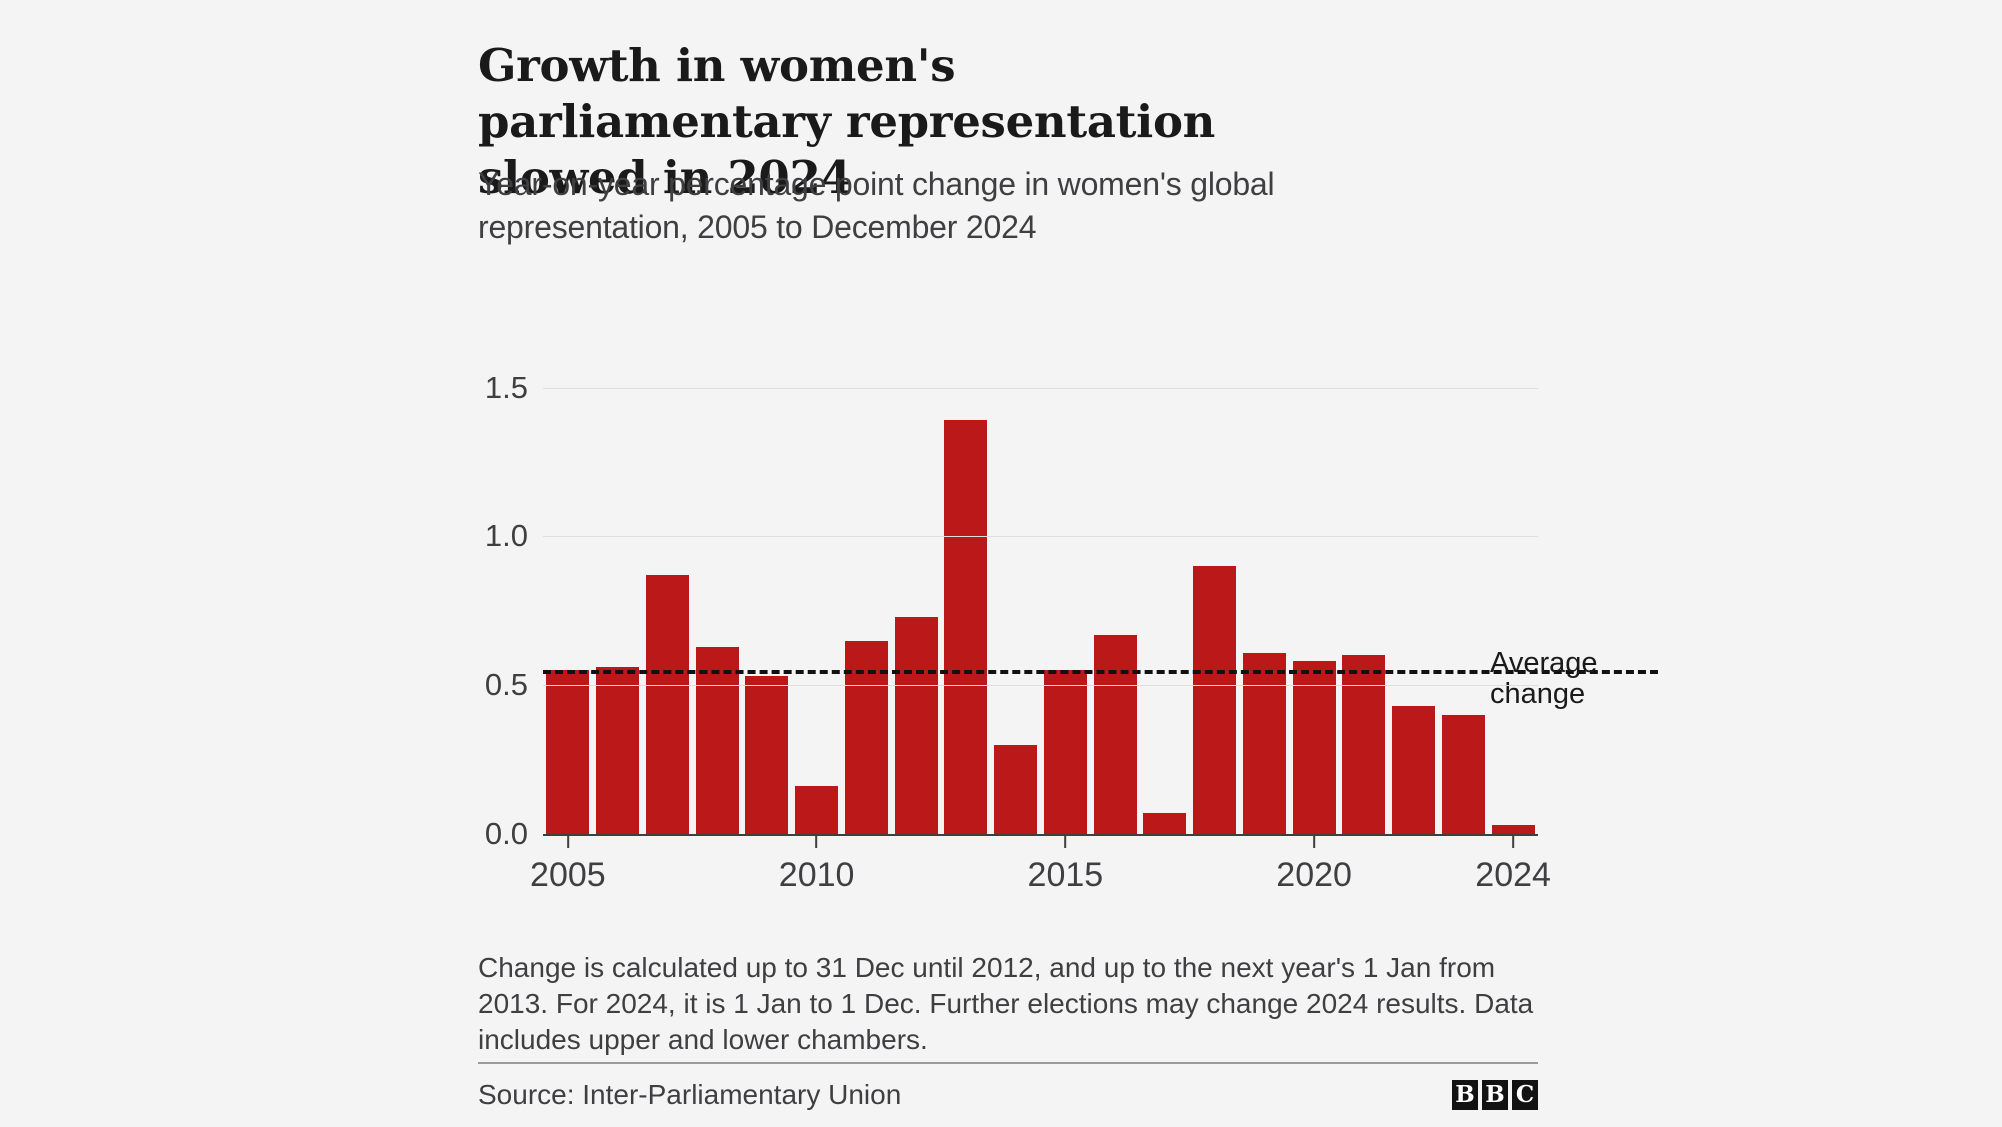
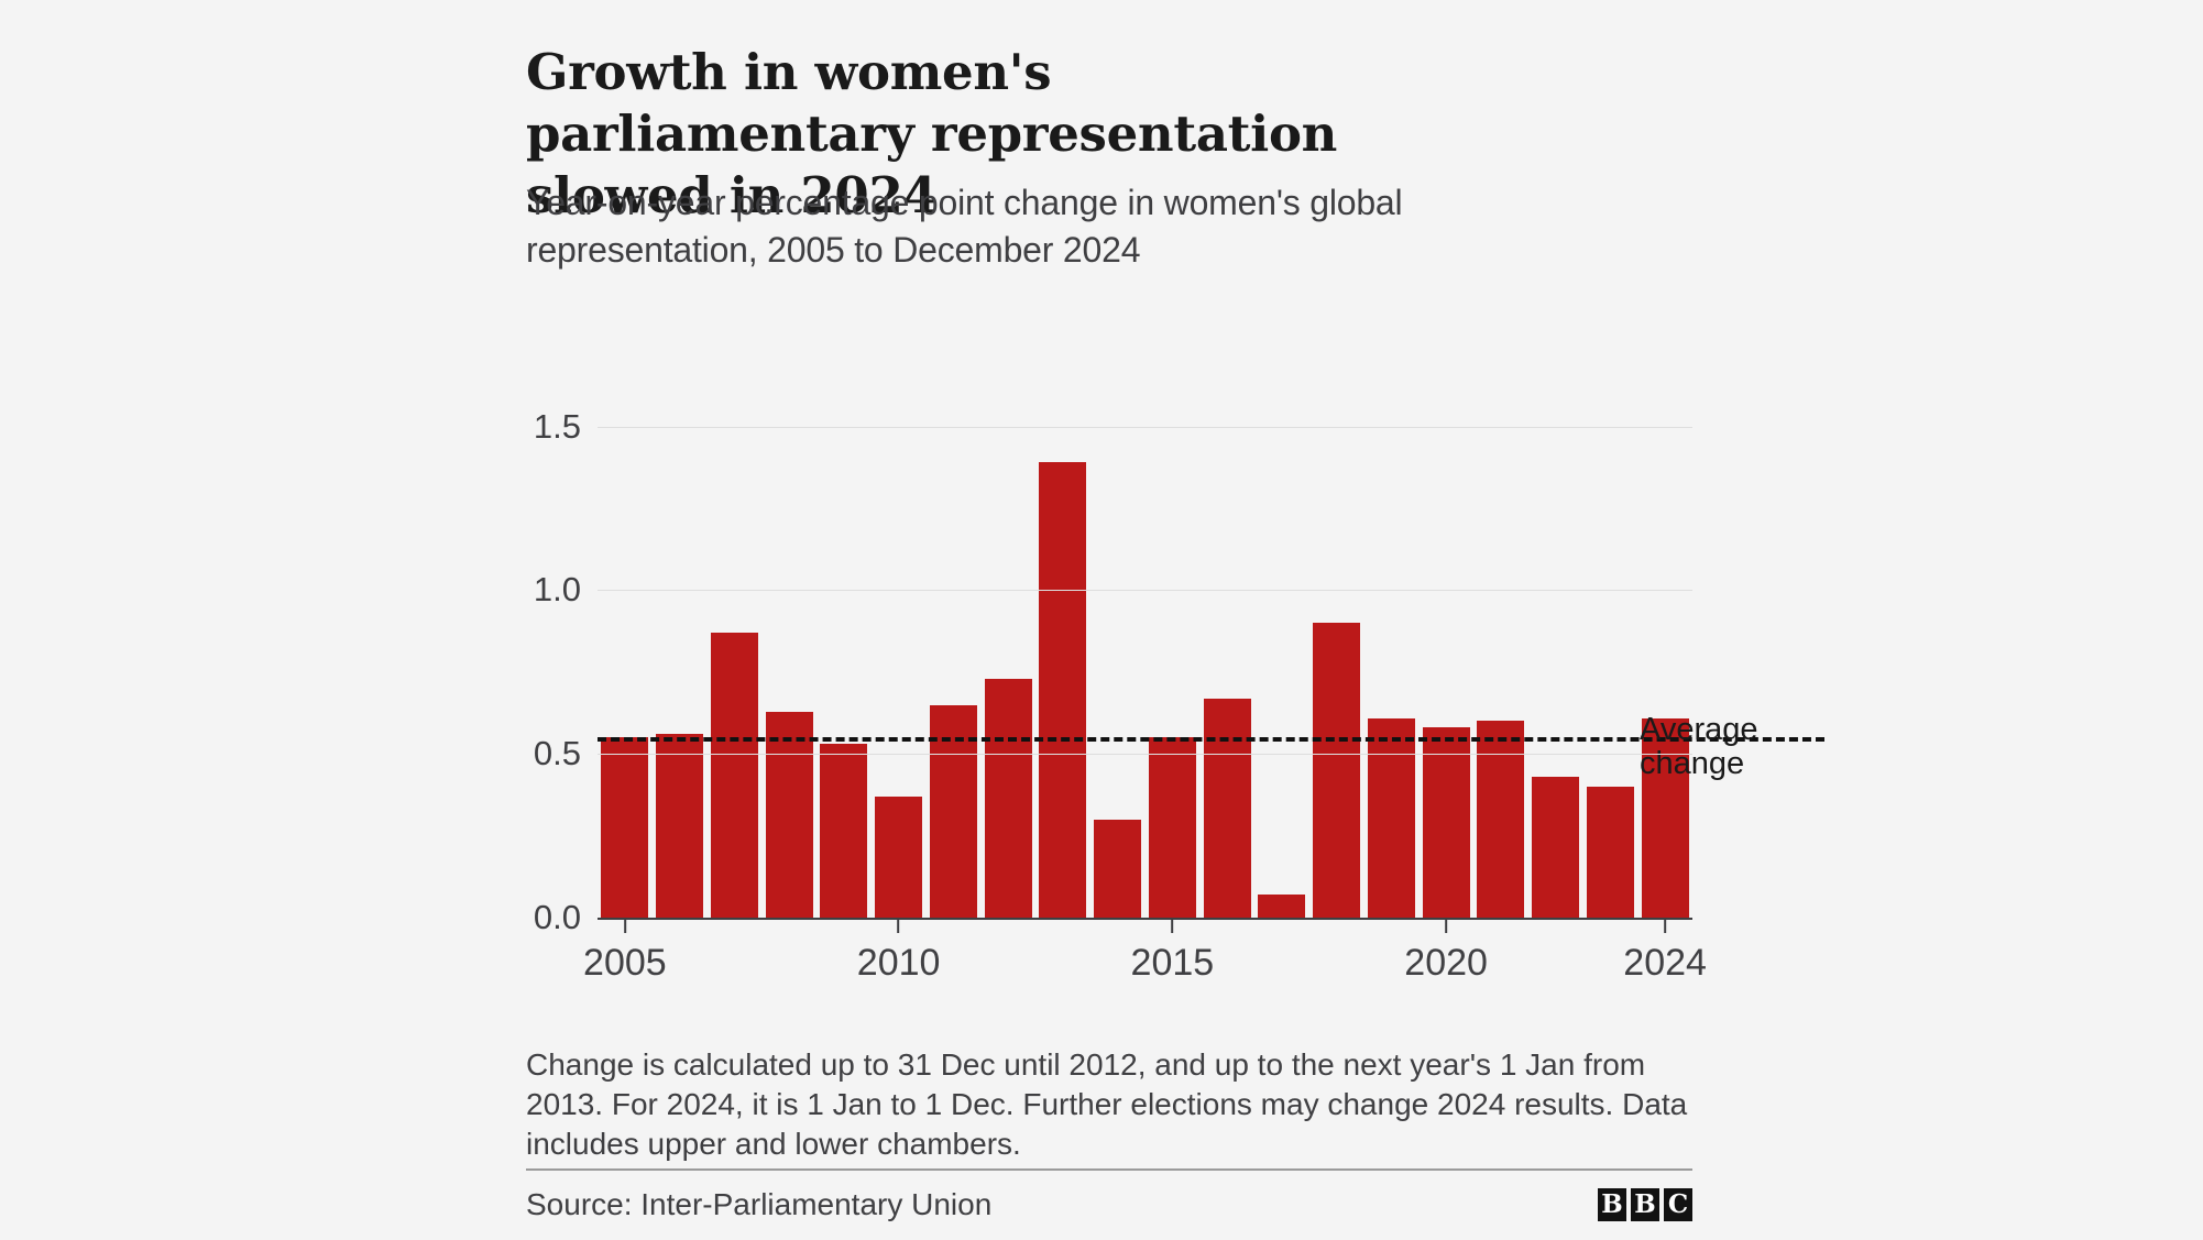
2010: 0.16 -> 0.37
2024: 0.03 -> 0.61
